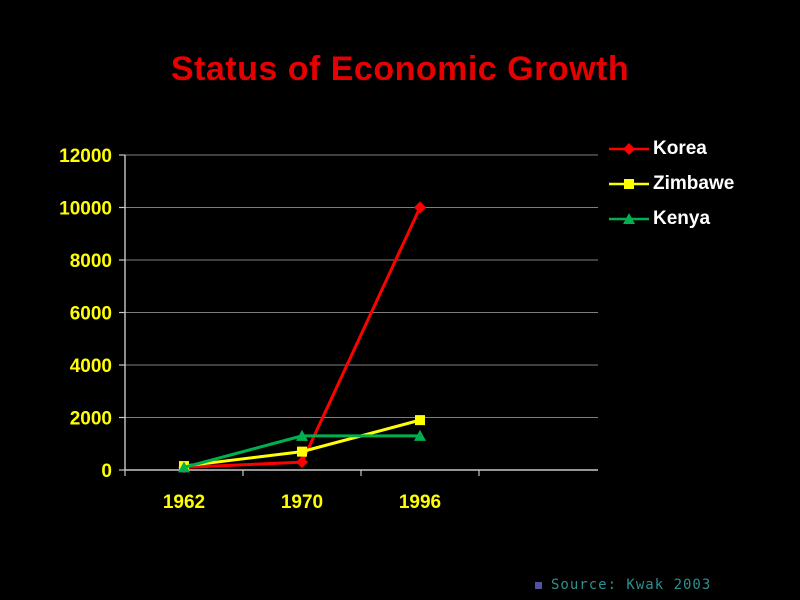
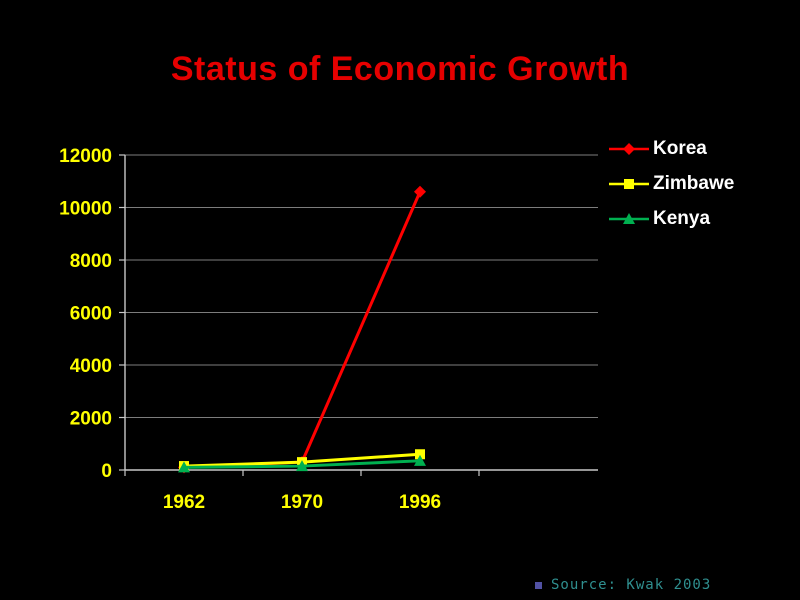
Zimbawe/1970: 700 -> 300
Kenya/1970: 1300 -> 200
Korea/1996: 10000 -> 10600
Zimbawe/1996: 1900 -> 600
Kenya/1996: 1300 -> 400
